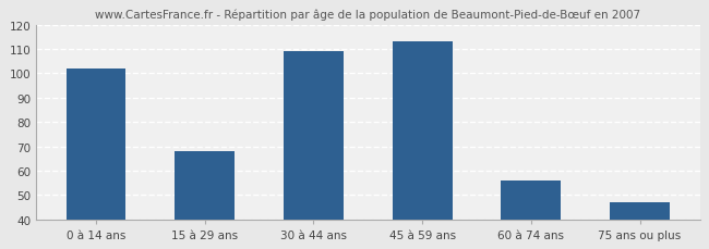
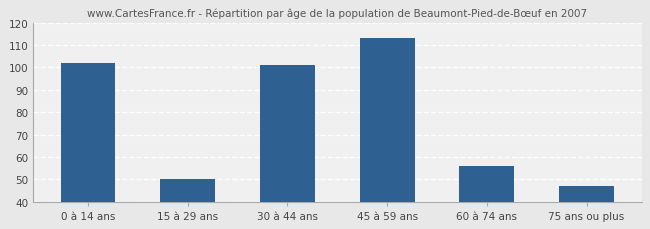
15 à 29 ans: 68 -> 50
30 à 44 ans: 109 -> 101
